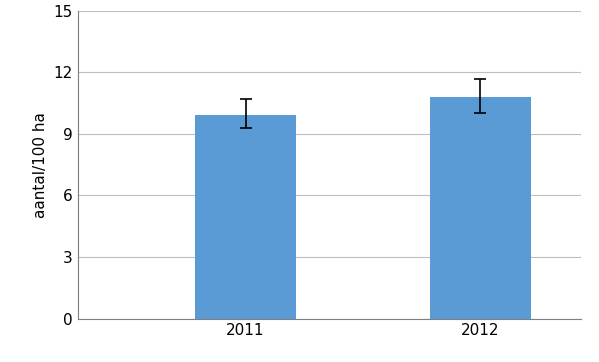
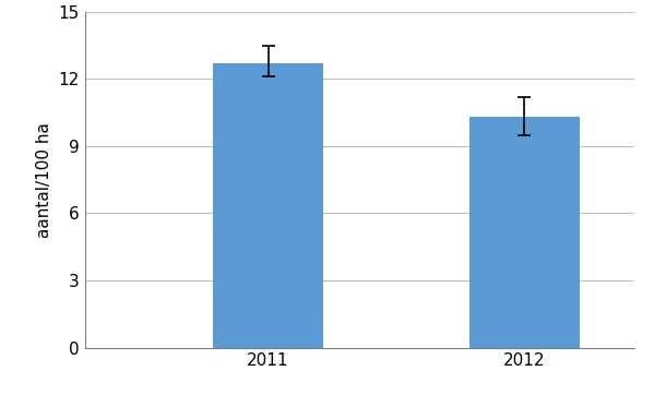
2011: 9.9 -> 12.7
2012: 10.8 -> 10.3
